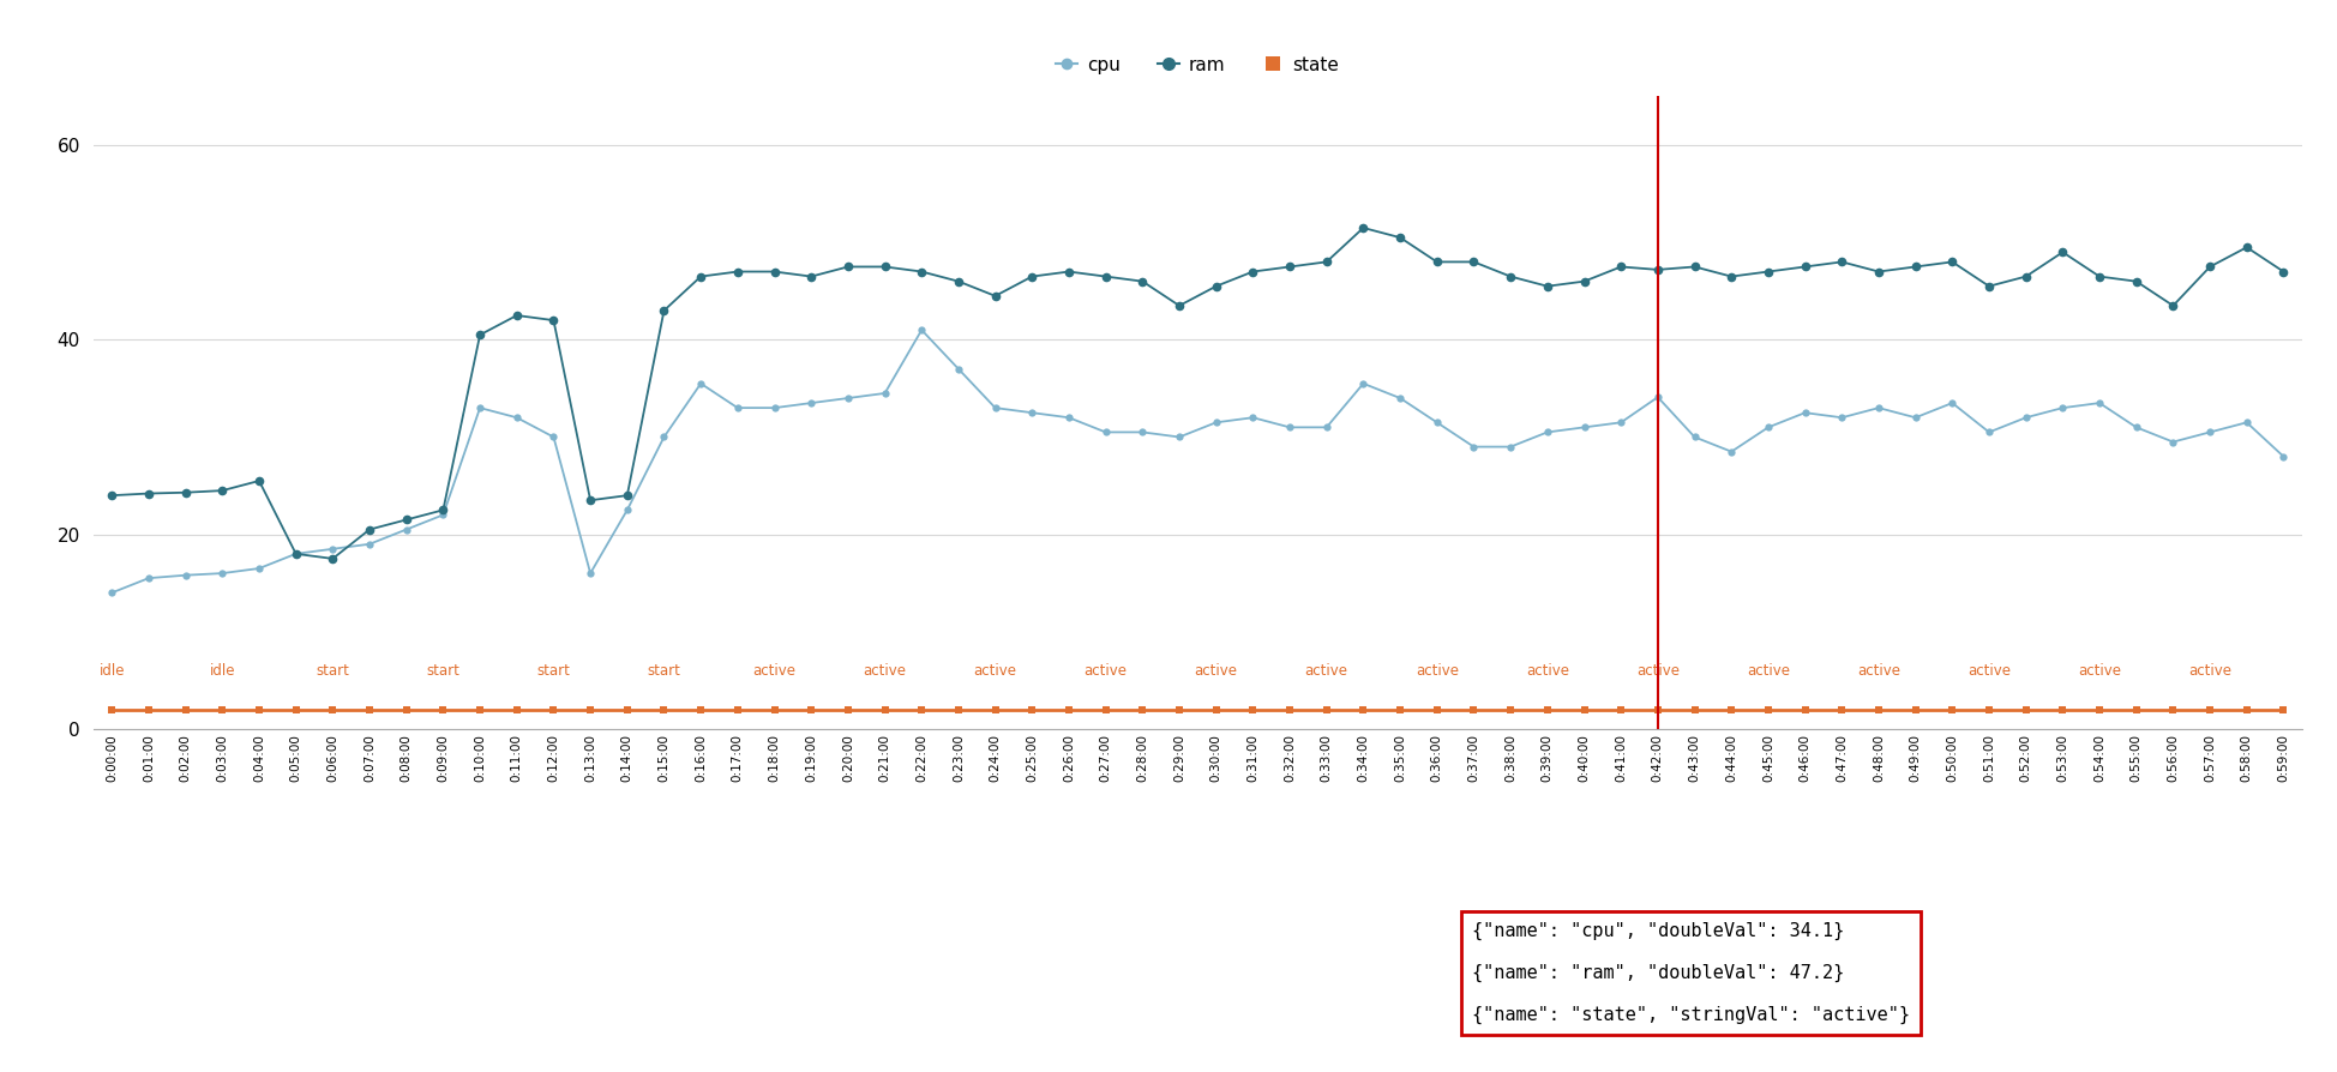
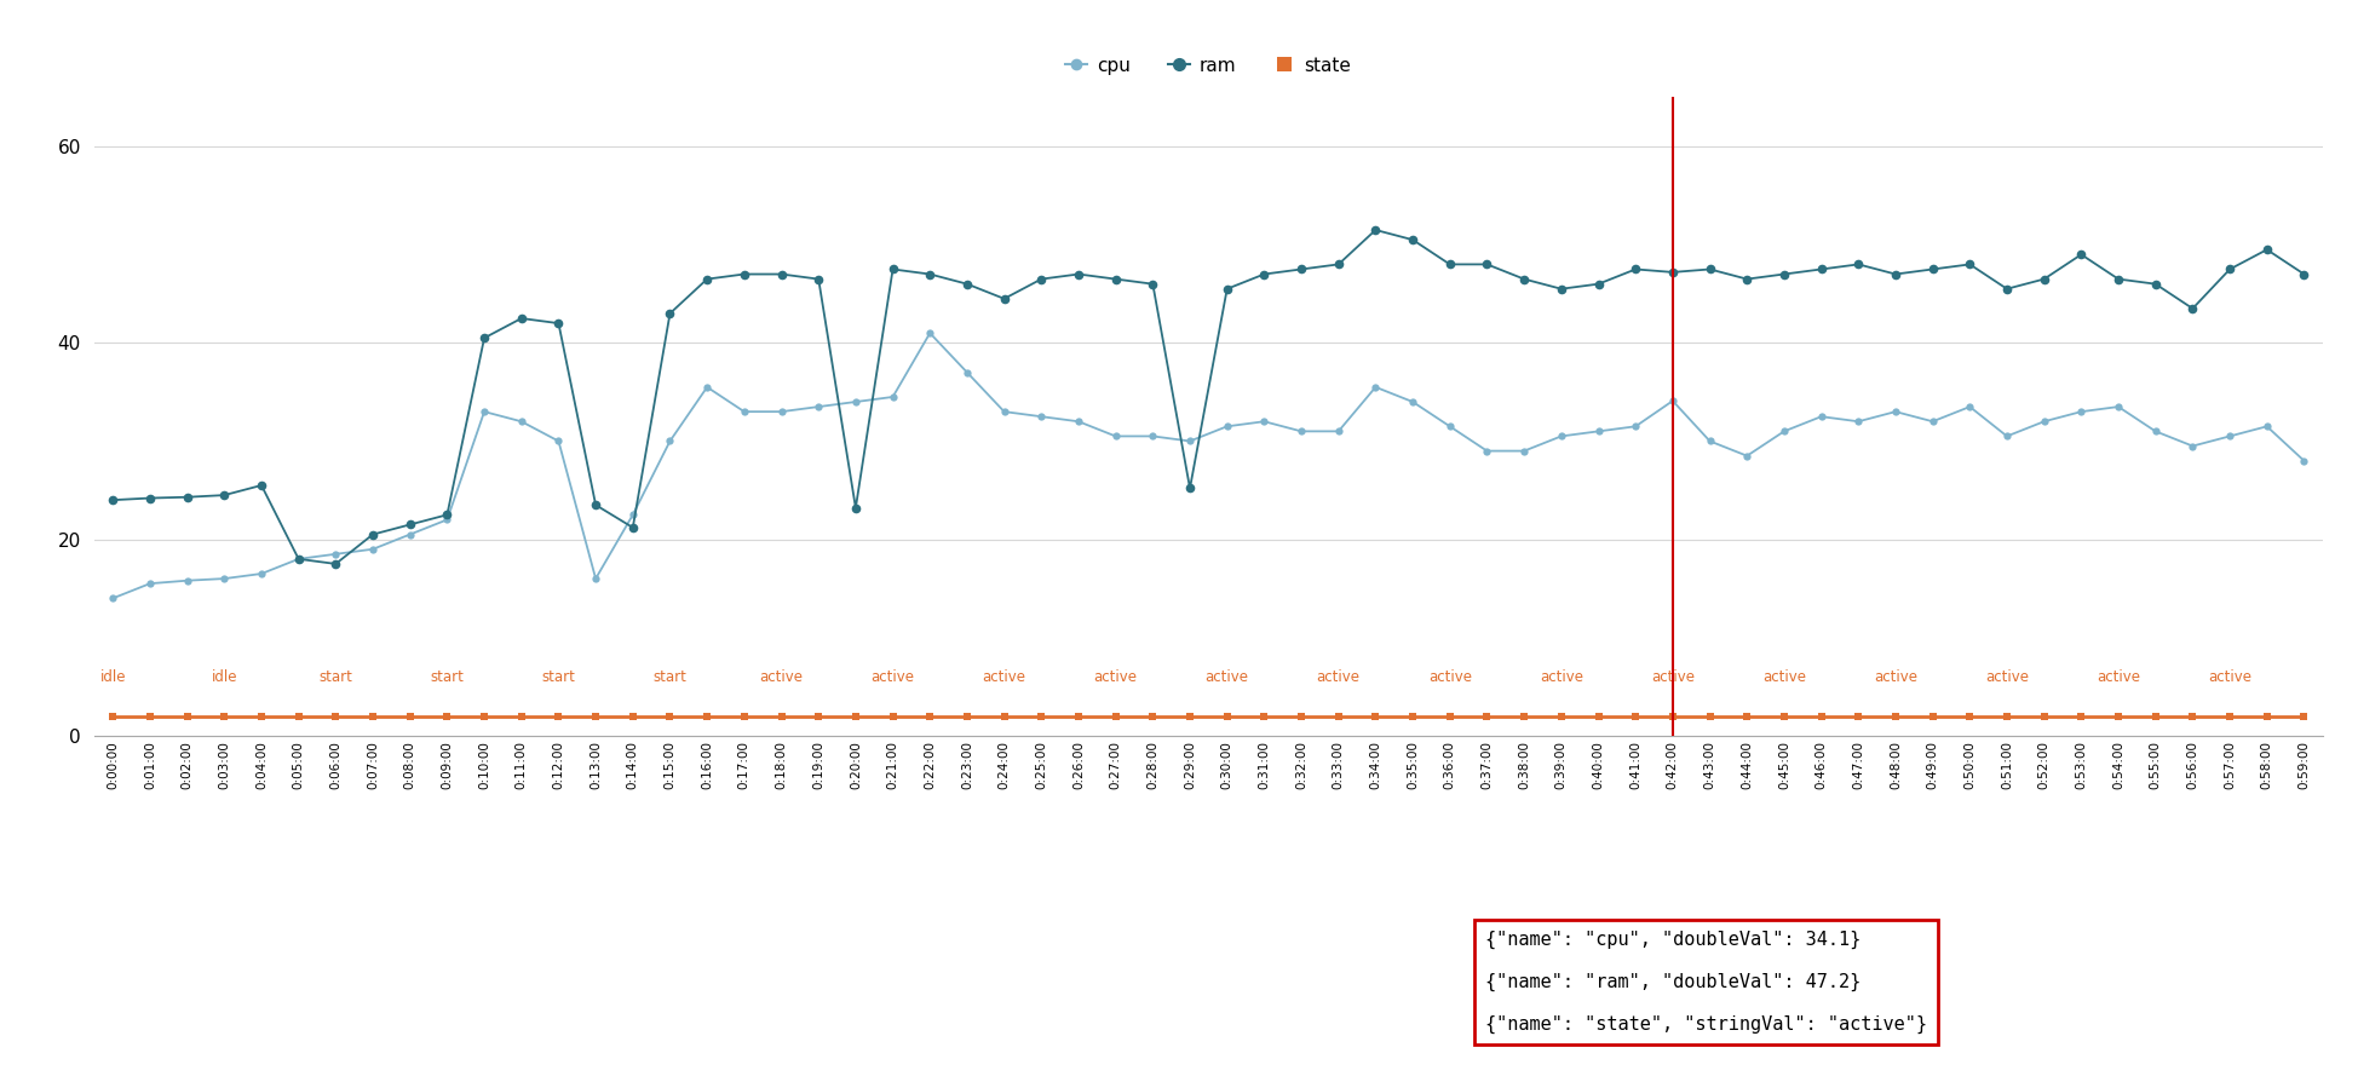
ram/0:14:00: 24.0 -> 21.2
ram/0:20:00: 47.5 -> 23.2
ram/0:29:00: 43.5 -> 25.2
